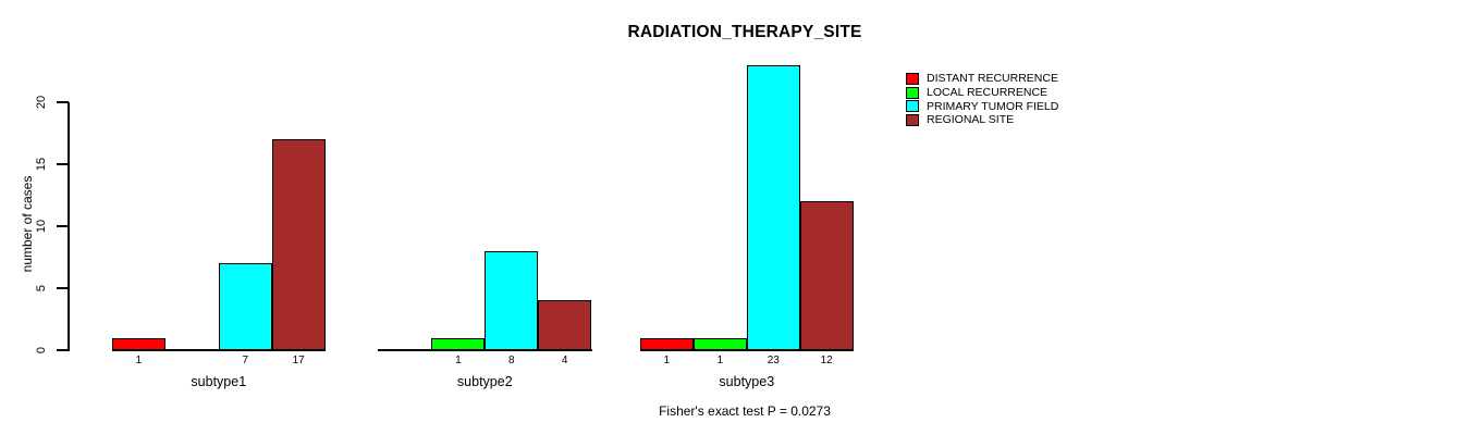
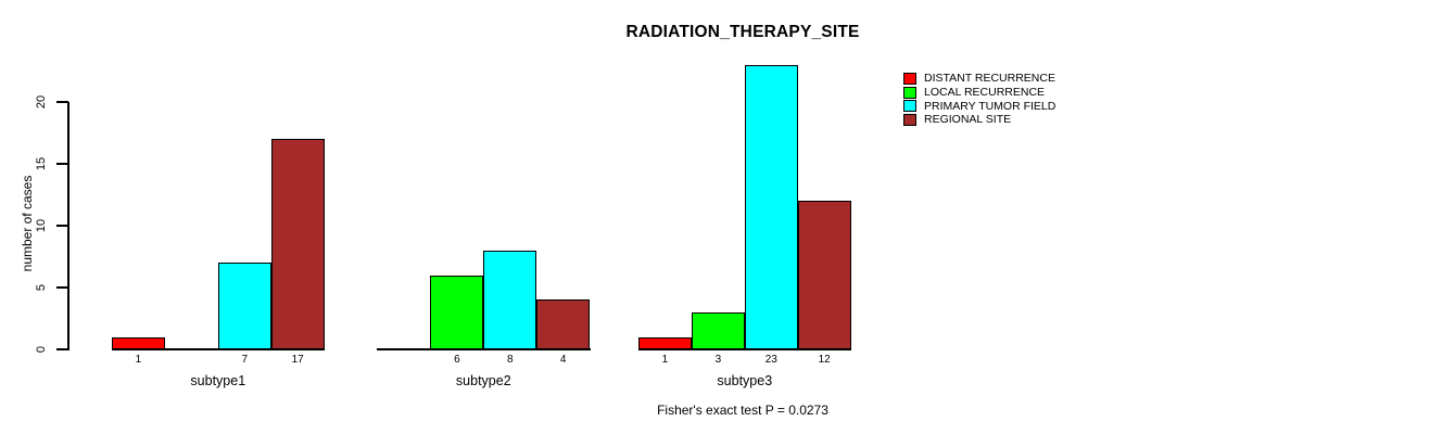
LOCAL RECURRENCE/subtype2: 1 -> 6
LOCAL RECURRENCE/subtype3: 1 -> 3
